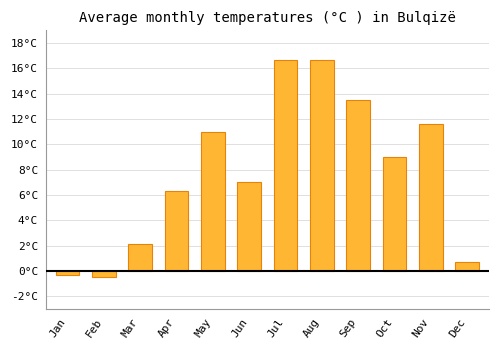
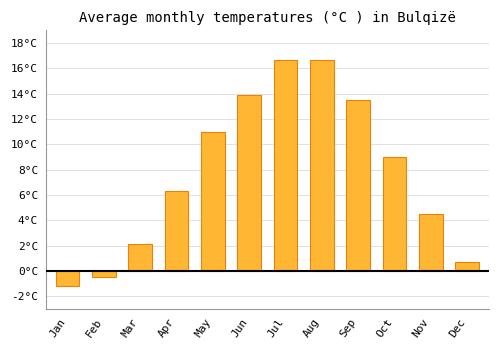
Jan: -0.3°C -> -1.2°C
Jun: 7.0°C -> 13.9°C
Nov: 11.6°C -> 4.5°C
